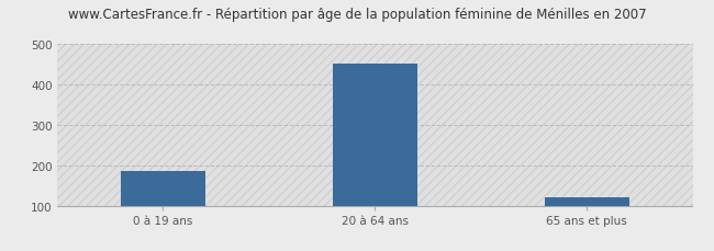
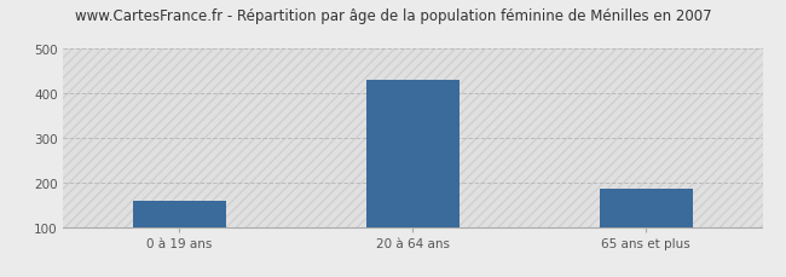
0 à 19 ans: 185 -> 160
20 à 64 ans: 453 -> 430
65 ans et plus: 122 -> 185
